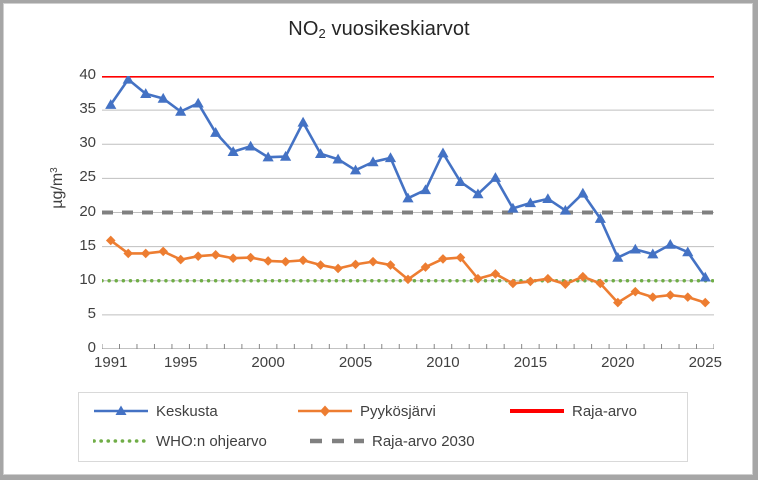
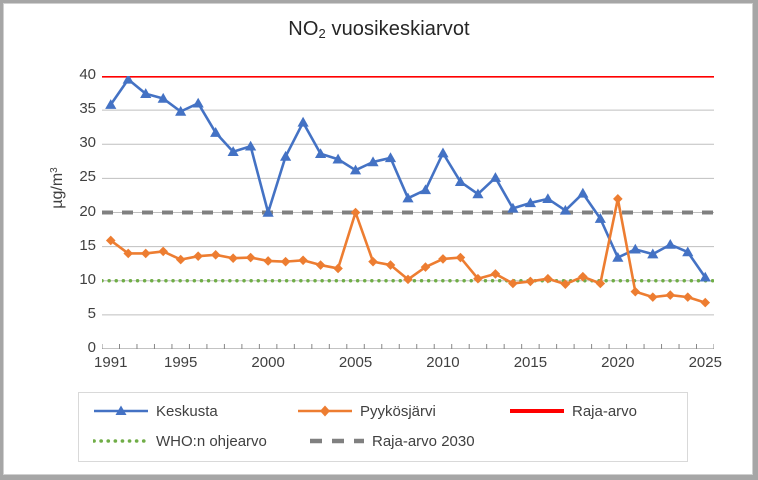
Keskusta/2000: 28 -> 20
Pyykösjärvi/2005: 12 -> 20
Pyykösjärvi/2020: 7 -> 22
